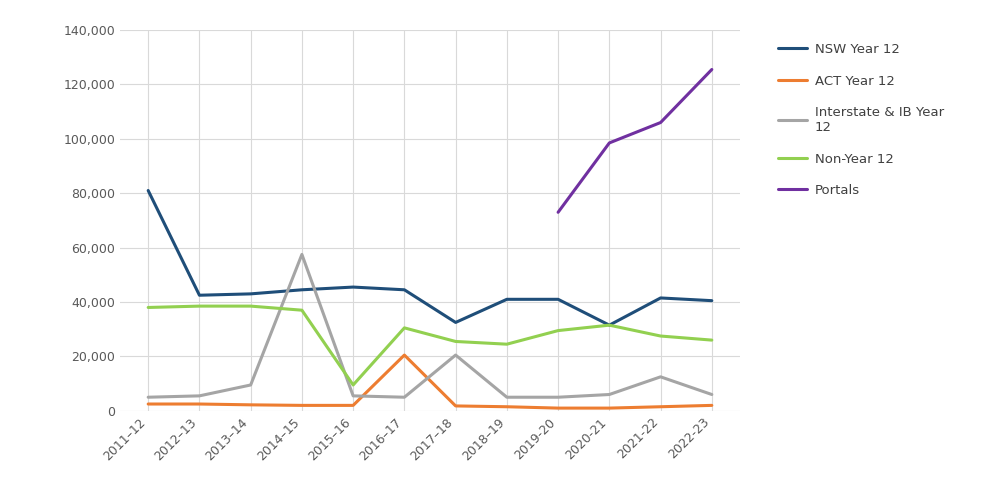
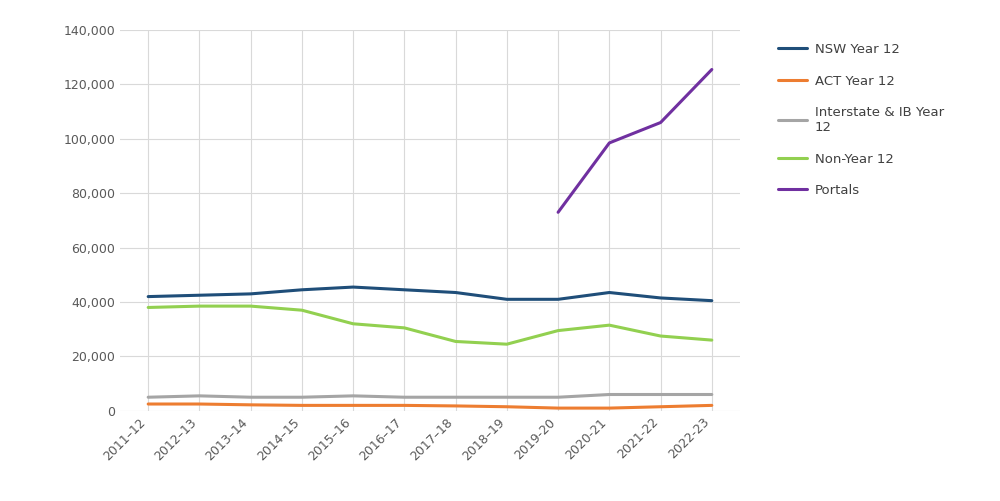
NSW Year 12/2011–12: 81,000 -> 42,000
Interstate & IB Year 12/2013–14: 9,500 -> 5,000
Interstate & IB Year 12/2014–15: 57,500 -> 5,000
Non-Year 12/2015–16: 9,500 -> 32,000
ACT Year 12/2016–17: 20,500 -> 2,000
NSW Year 12/2017–18: 32,500 -> 43,500
Interstate & IB Year 12/2017–18: 20,500 -> 5,000
NSW Year 12/2020-21: 31,500 -> 43,500
Interstate & IB Year 12/2021-22: 12,500 -> 6,000
